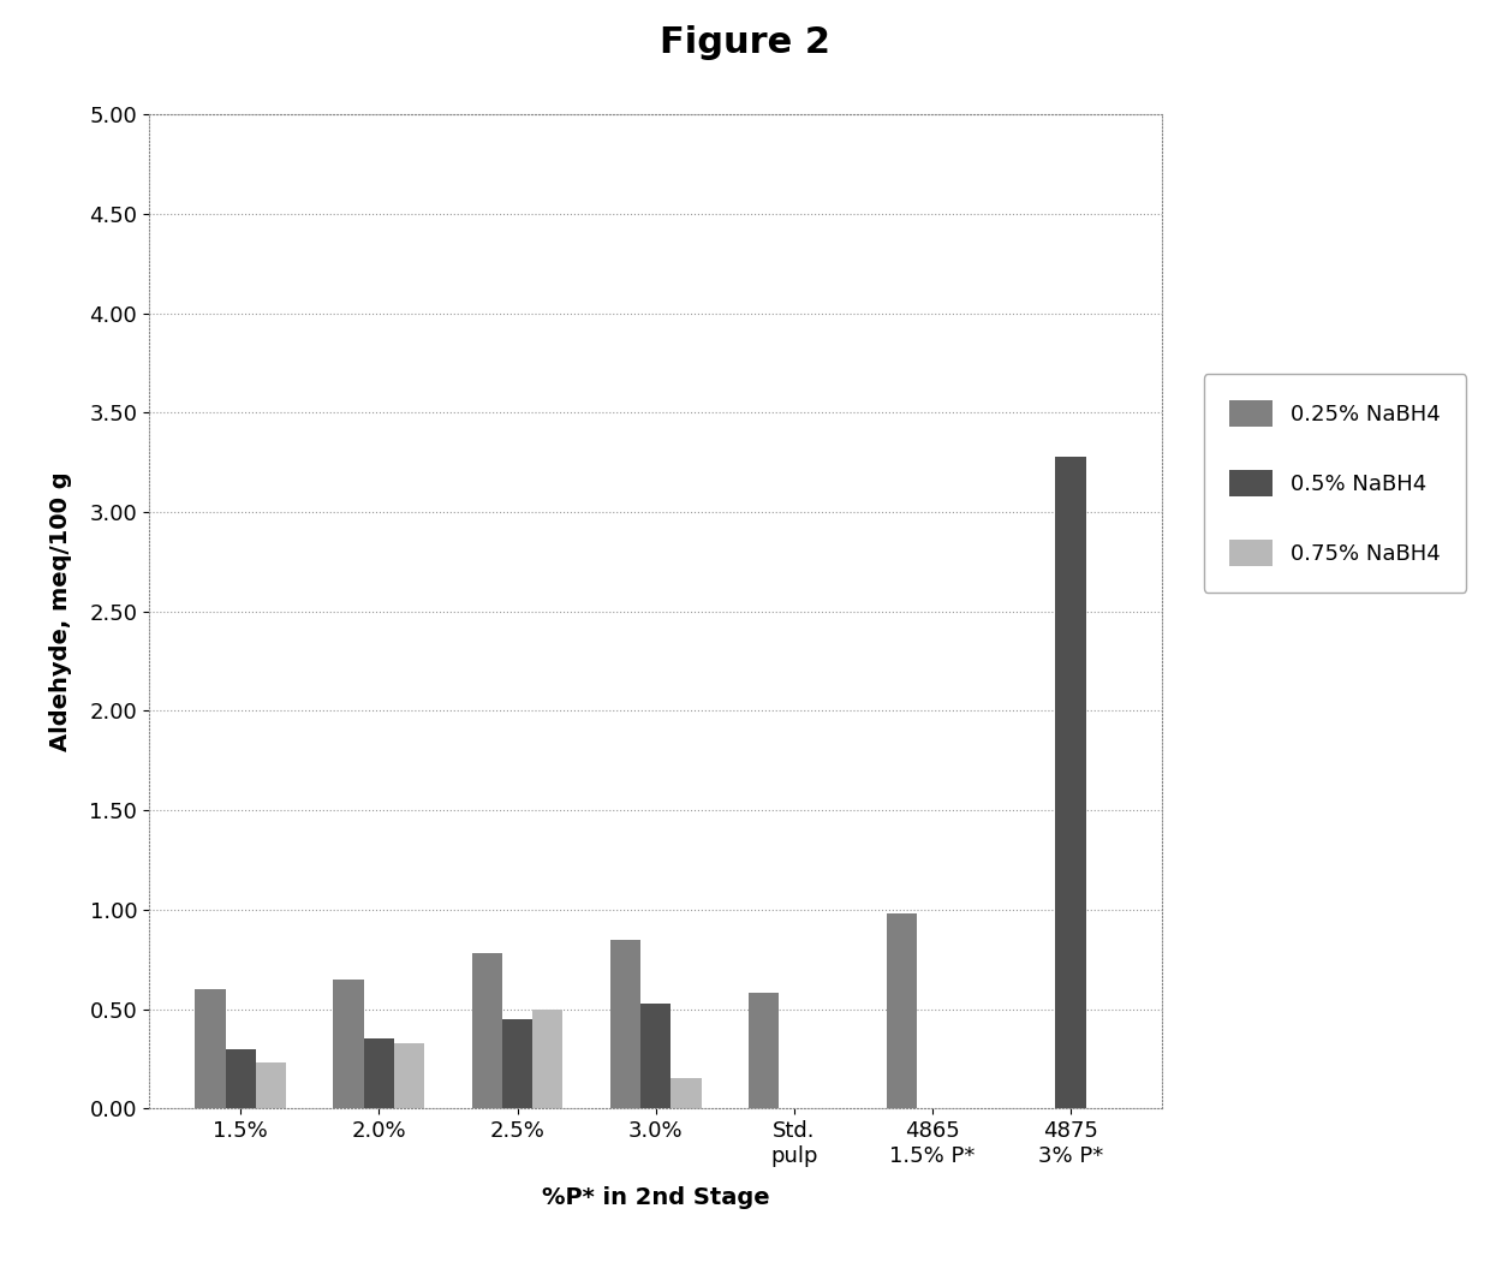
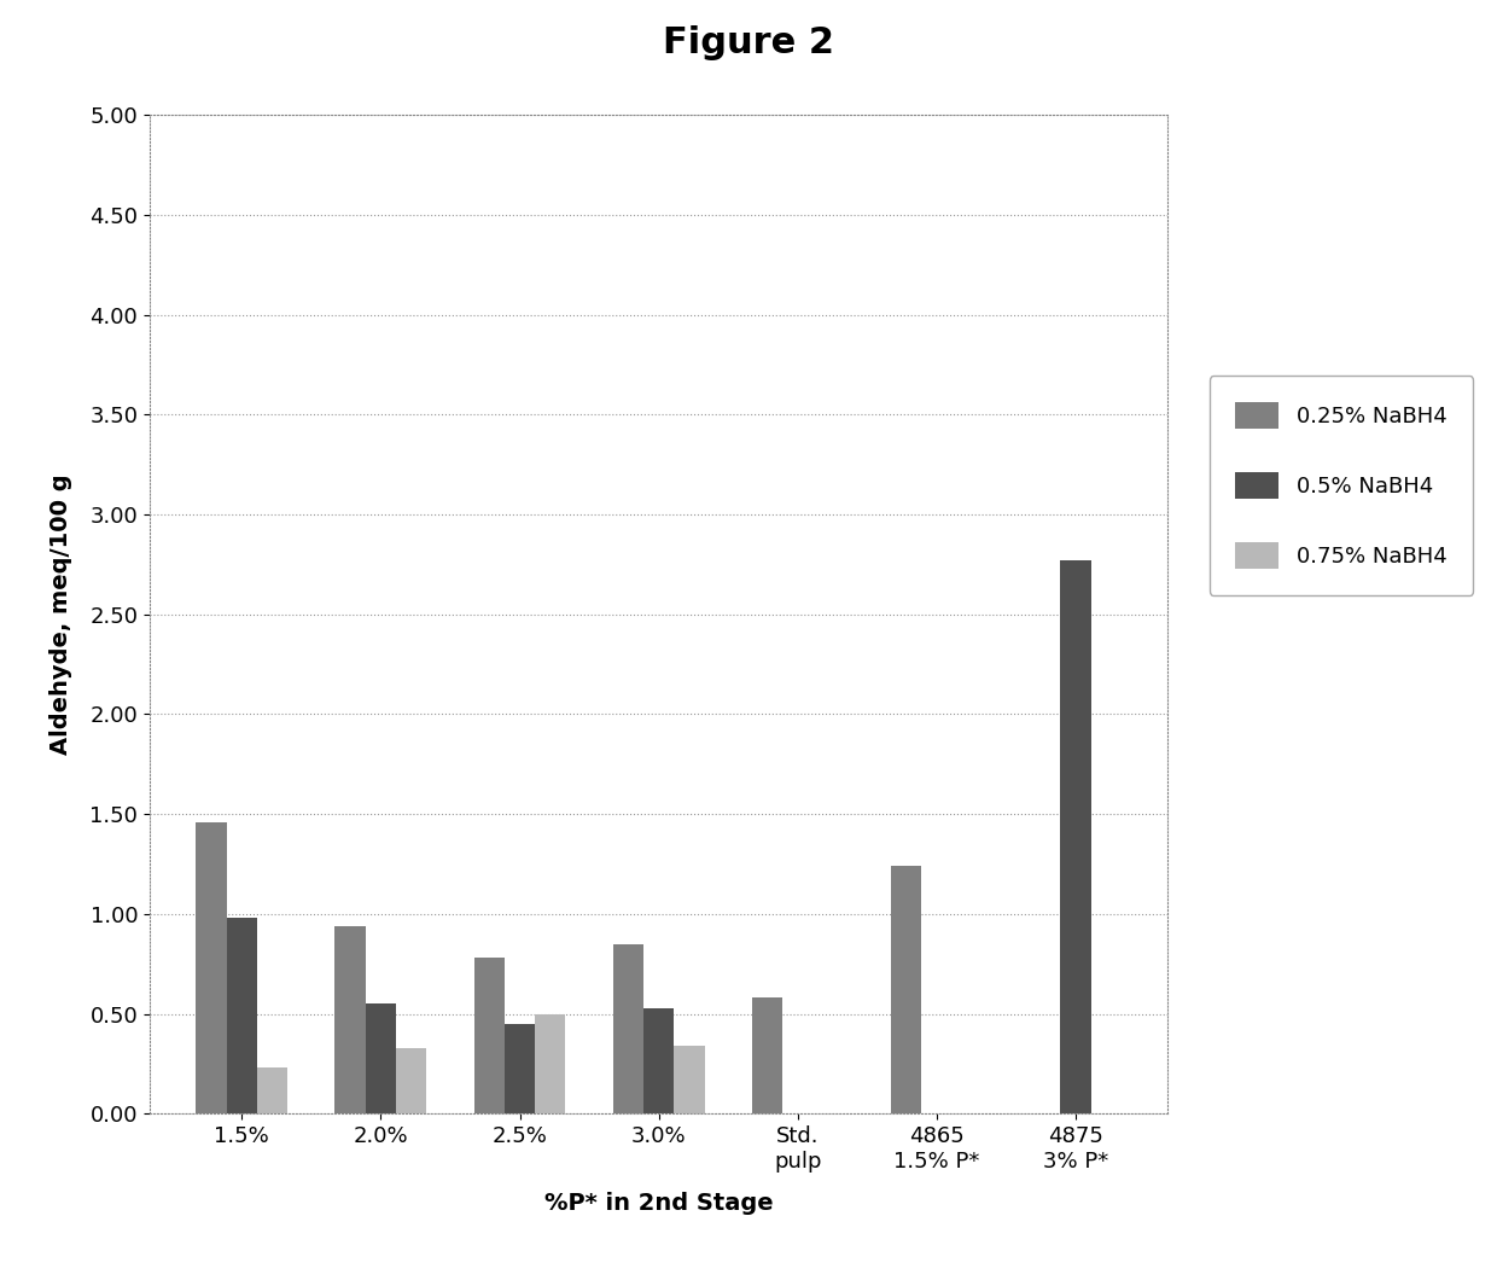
0.25% NaBH4/1.5%: 0.60 -> 1.46
0.5% NaBH4/1.5%: 0.30 -> 0.98
0.25% NaBH4/2.0%: 0.65 -> 0.94
0.5% NaBH4/2.0%: 0.35 -> 0.55
0.75% NaBH4/3.0%: 0.15 -> 0.34
0.25% NaBH4/4865 1.5% P*: 0.98 -> 1.24
0.5% NaBH4/4875 3% P*: 3.28 -> 2.77
